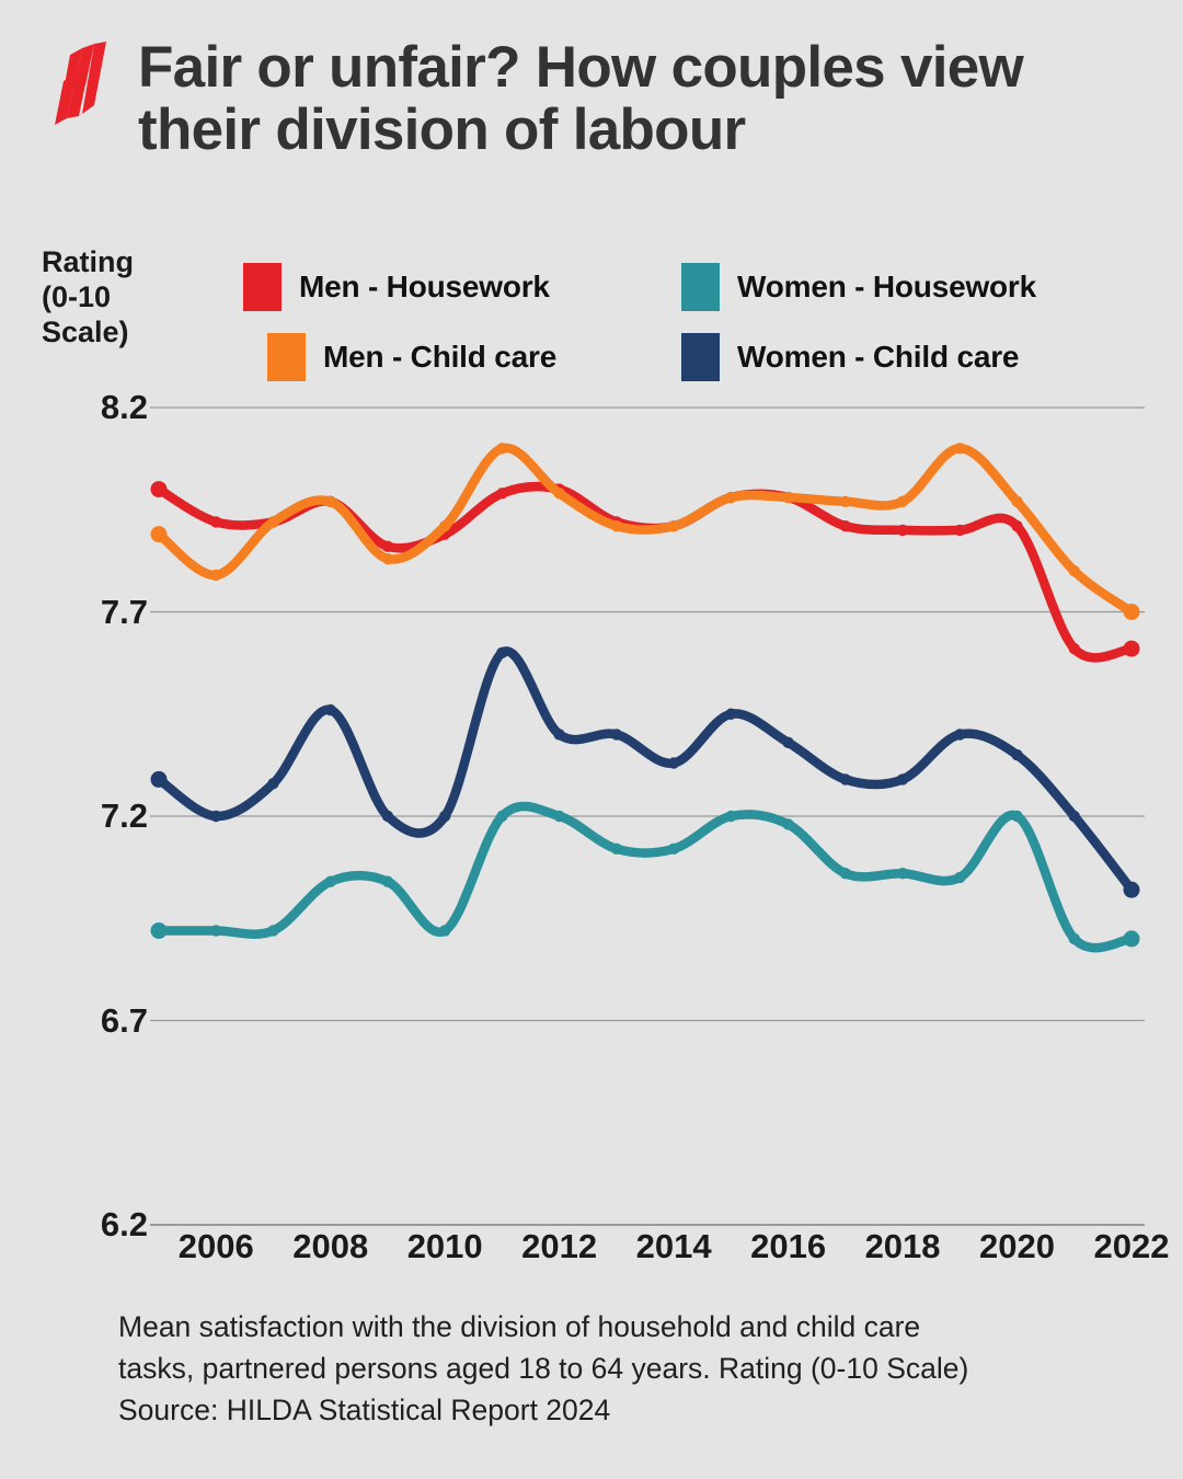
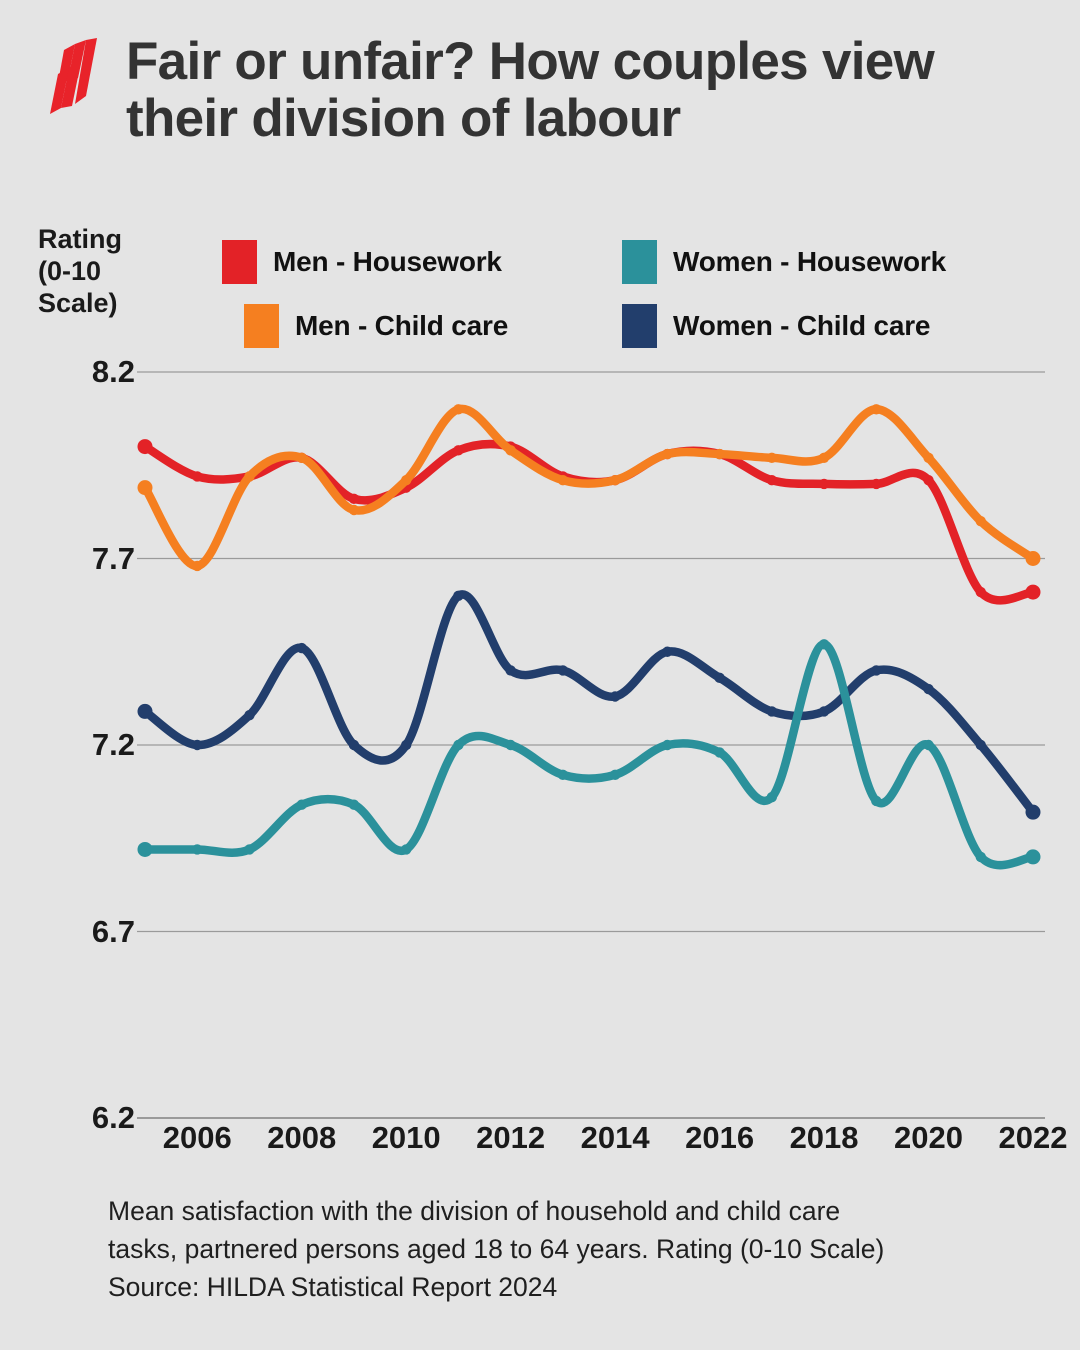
Men - Child care/2006: 7.79 -> 7.68
Women - Housework/2018: 7.06 -> 7.47
